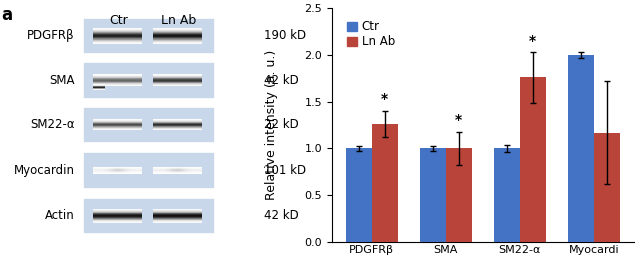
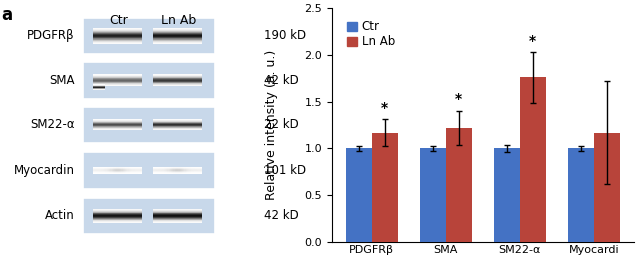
Ln Ab/PDGFRβ: 1.26 -> 1.17
Ln Ab/SMA: 1.00 -> 1.22
Ctr/Myocardi: 2 -> 1
